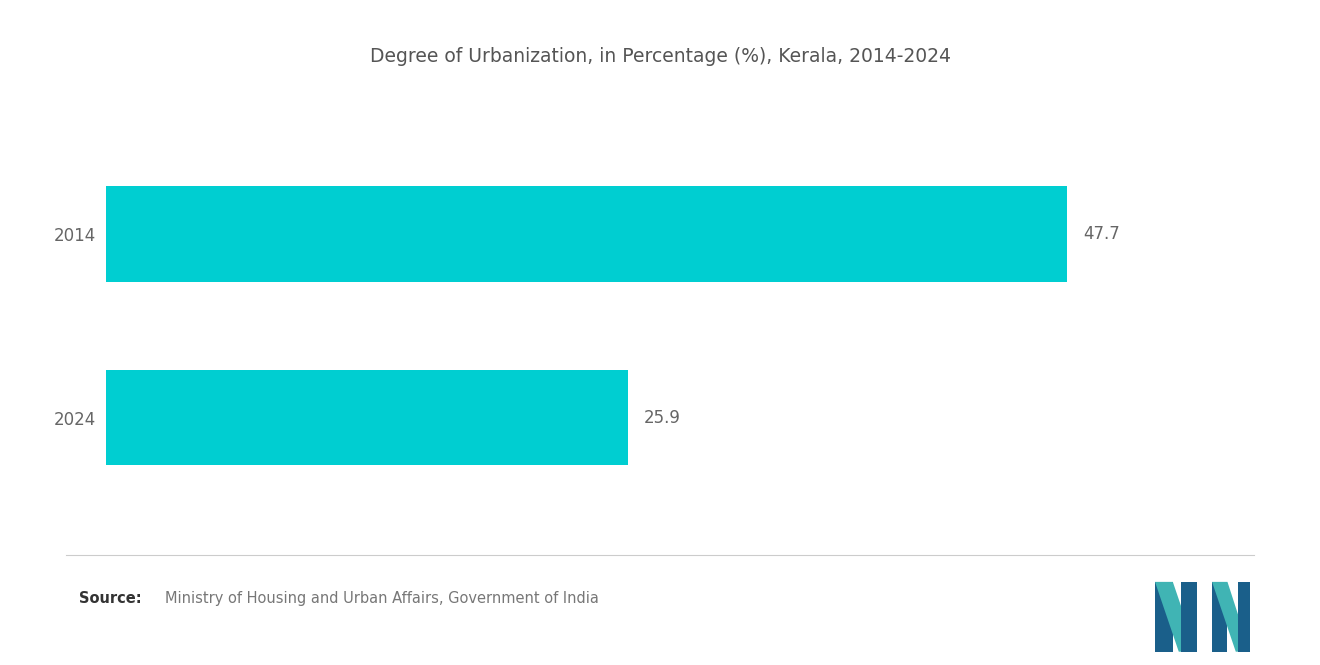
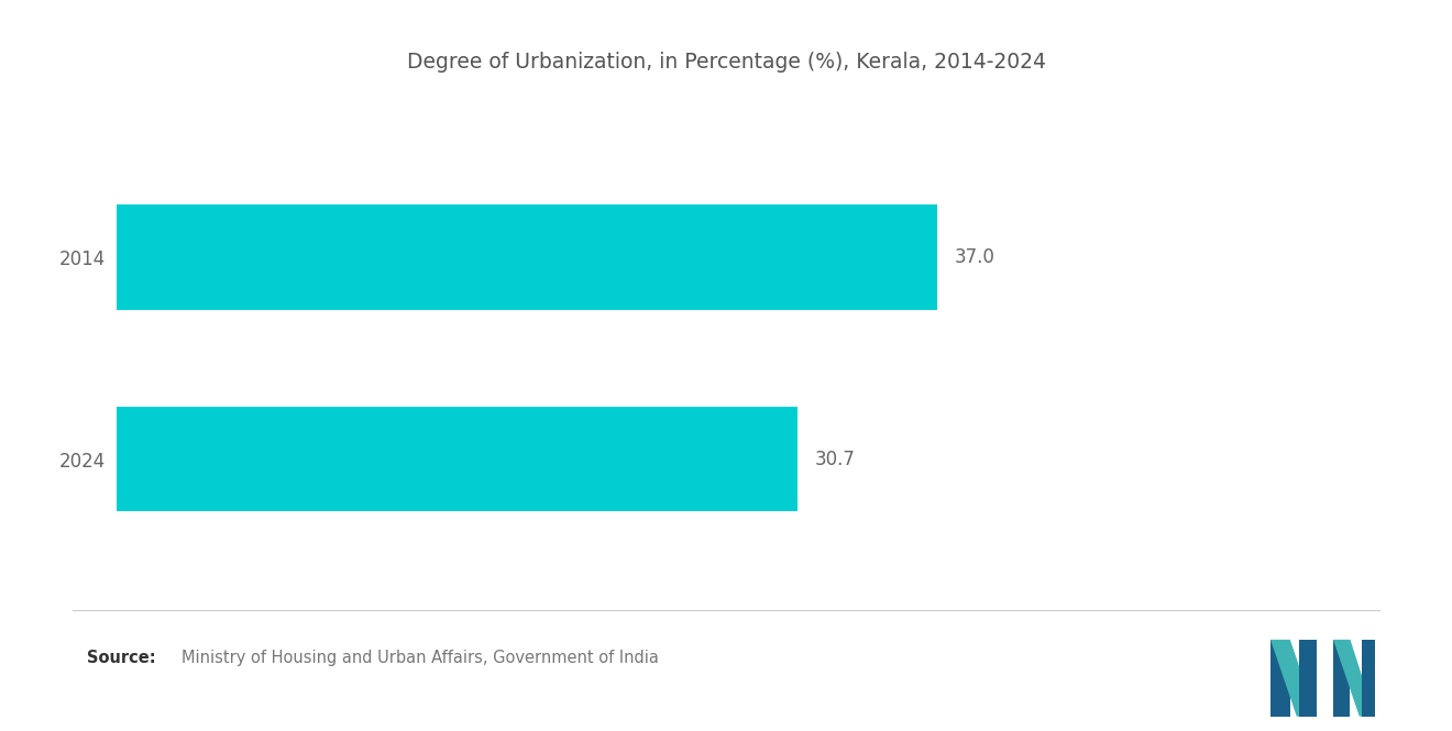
2014: 47.7 -> 37.0
2024: 25.9 -> 30.7
